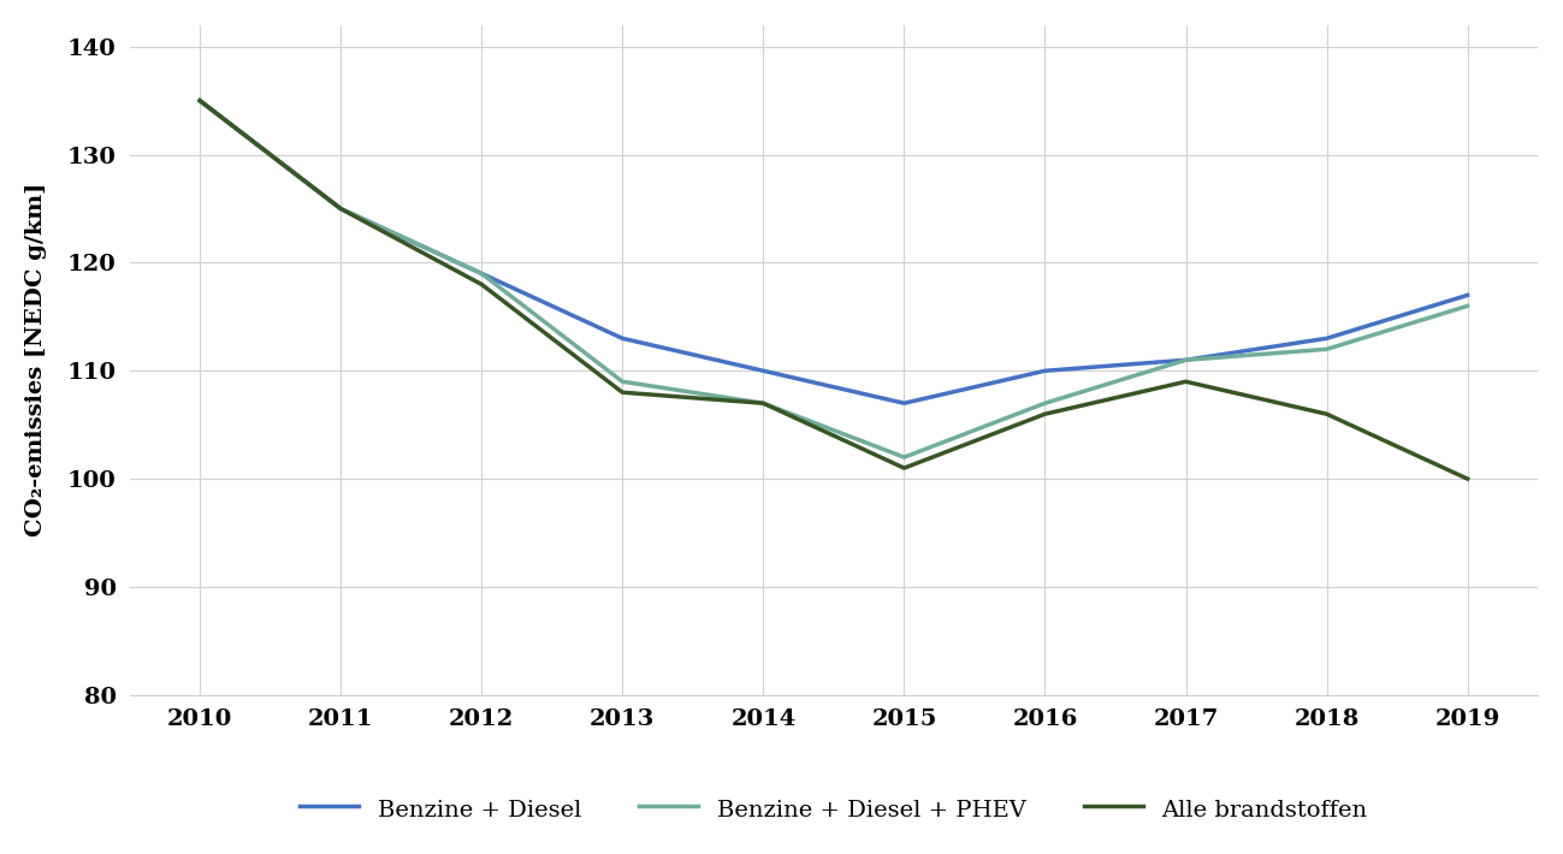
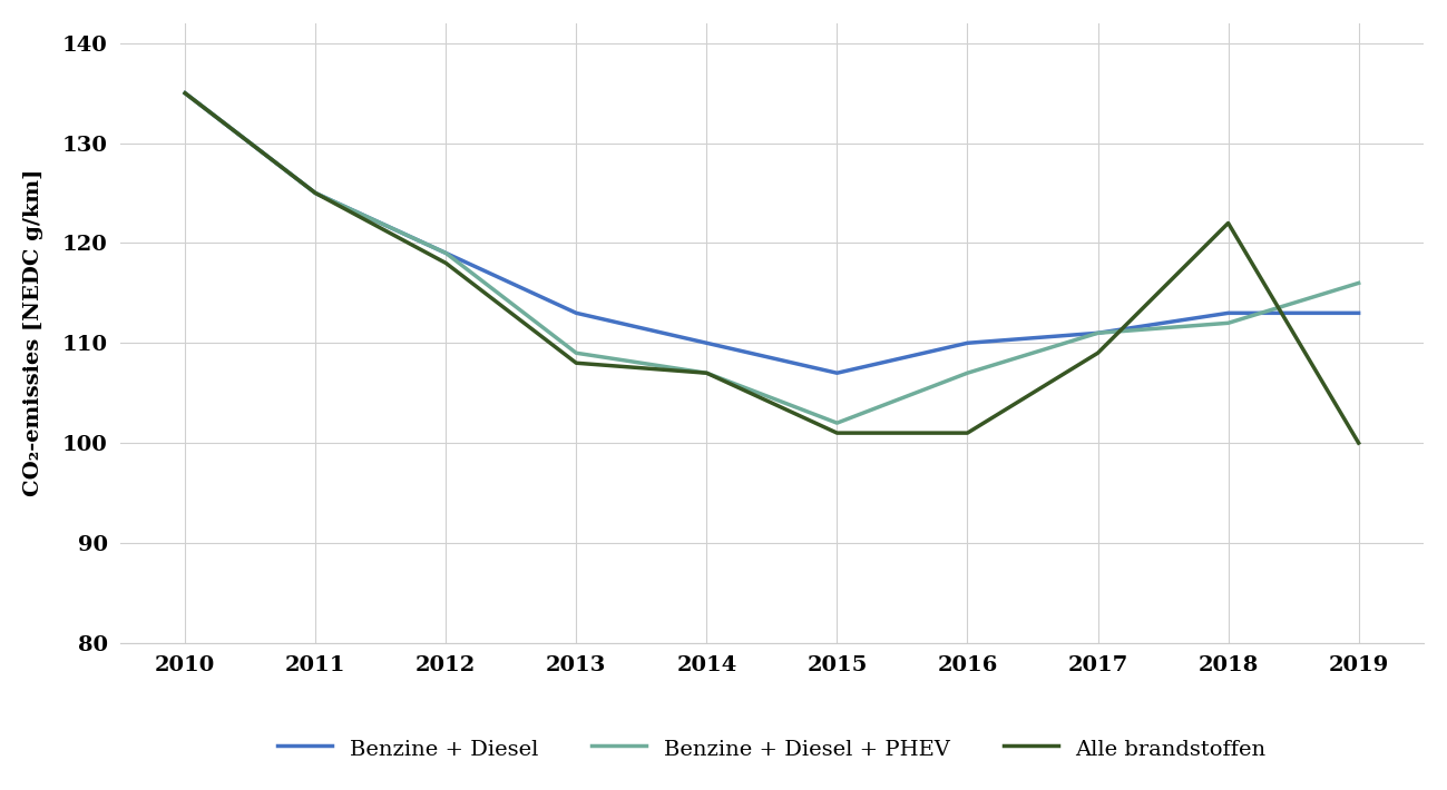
Alle brandstoffen/2016: 106 -> 101
Alle brandstoffen/2018: 106 -> 122
Benzine + Diesel/2019: 117 -> 113
